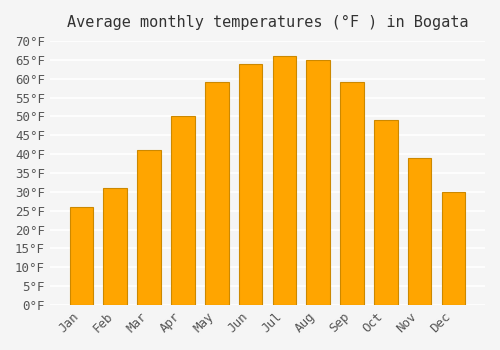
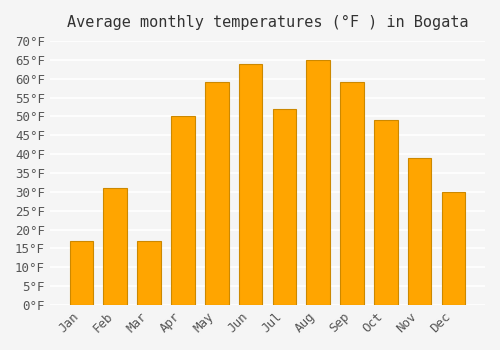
Jan: 26°F -> 17°F
Mar: 41°F -> 17°F
Jul: 66°F -> 52°F
